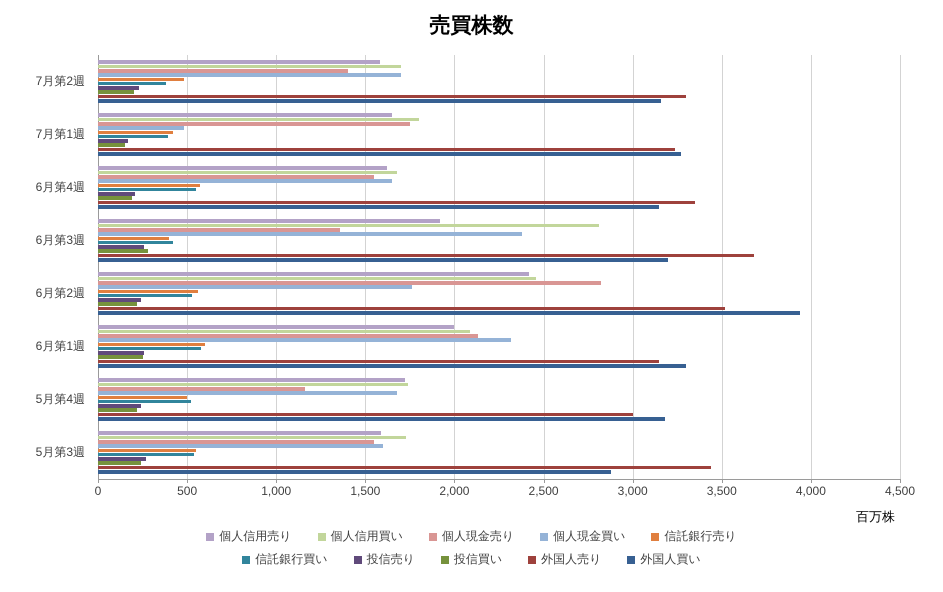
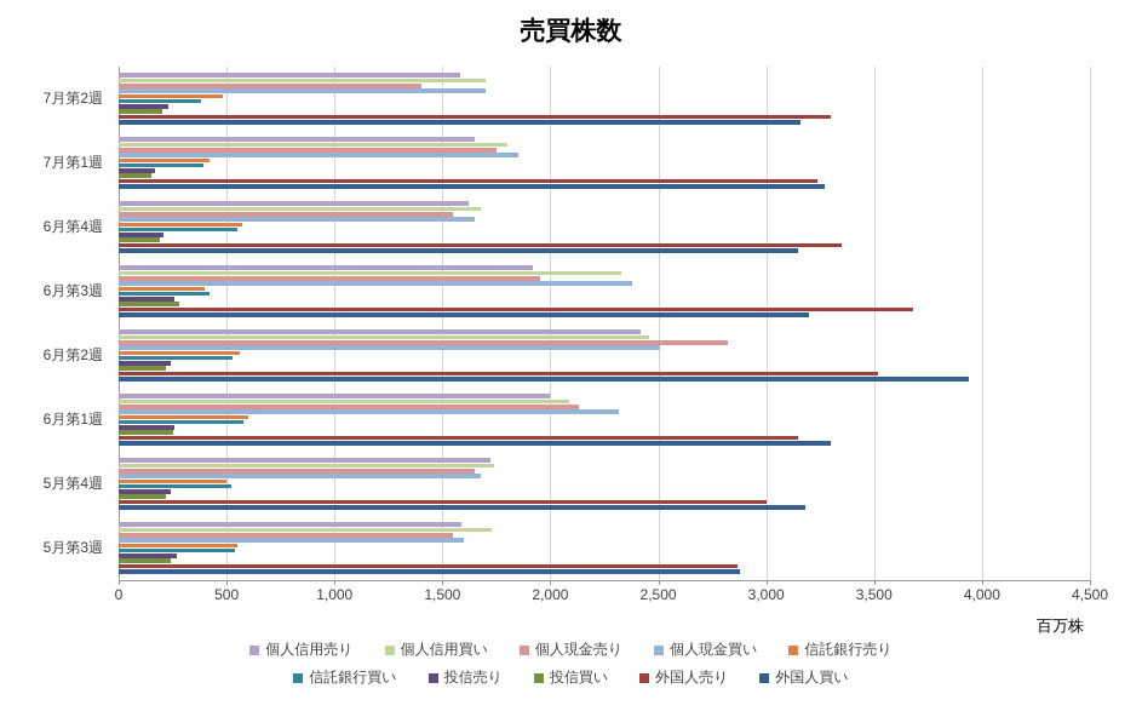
個人現金買い/7月第1週: 480 -> 1850
個人信用買い/6月第3週: 2810 -> 2330
個人現金売り/6月第3週: 1360 -> 1950
個人現金買い/6月第2週: 1760 -> 2510
個人現金売り/5月第4週: 1160 -> 1650
外国人売り/5月第3週: 3440 -> 2870
